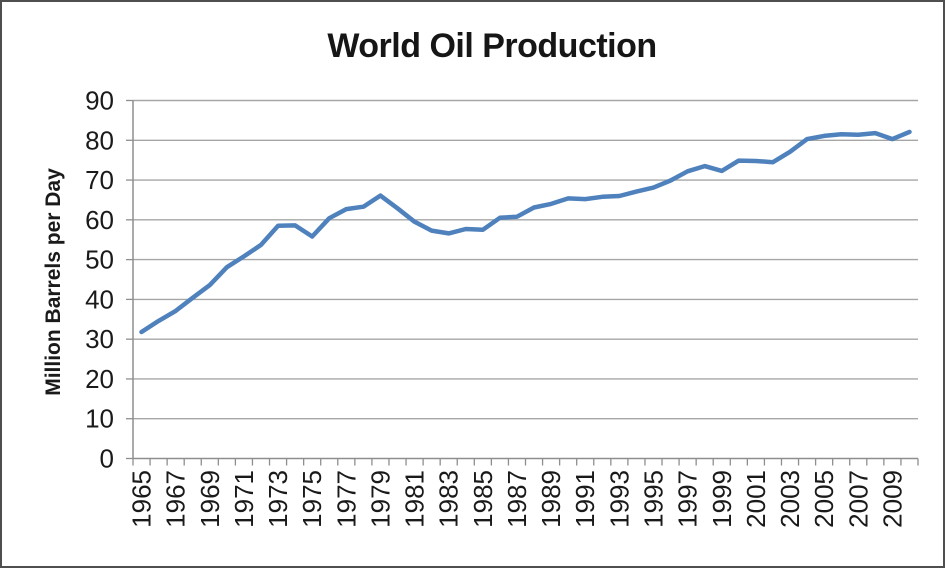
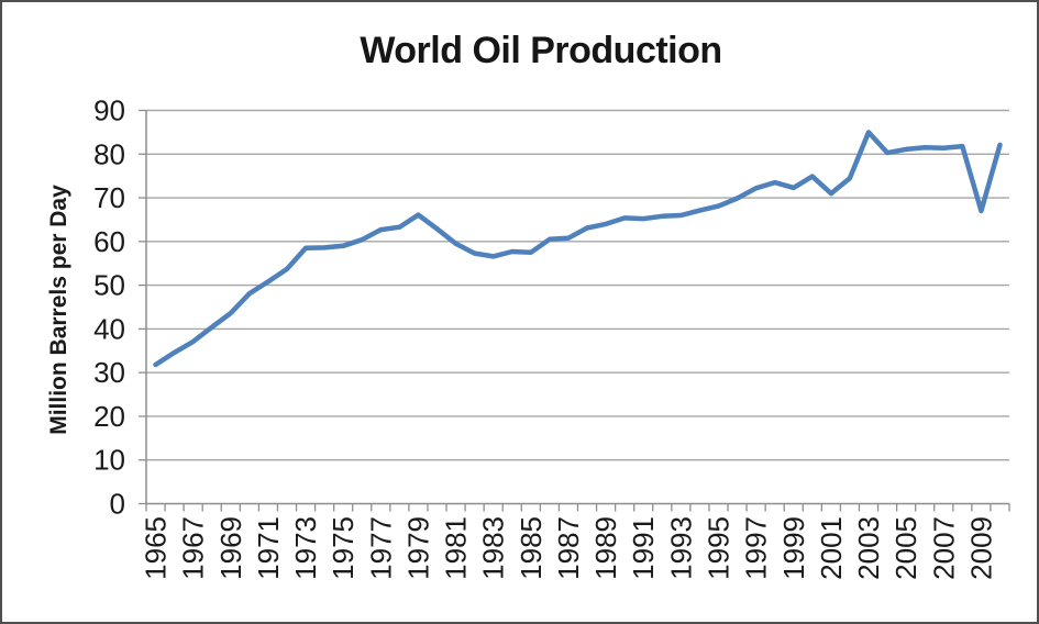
1975: 56 -> 59
2001: 75 -> 71
2003: 77 -> 85
2009: 80 -> 67
